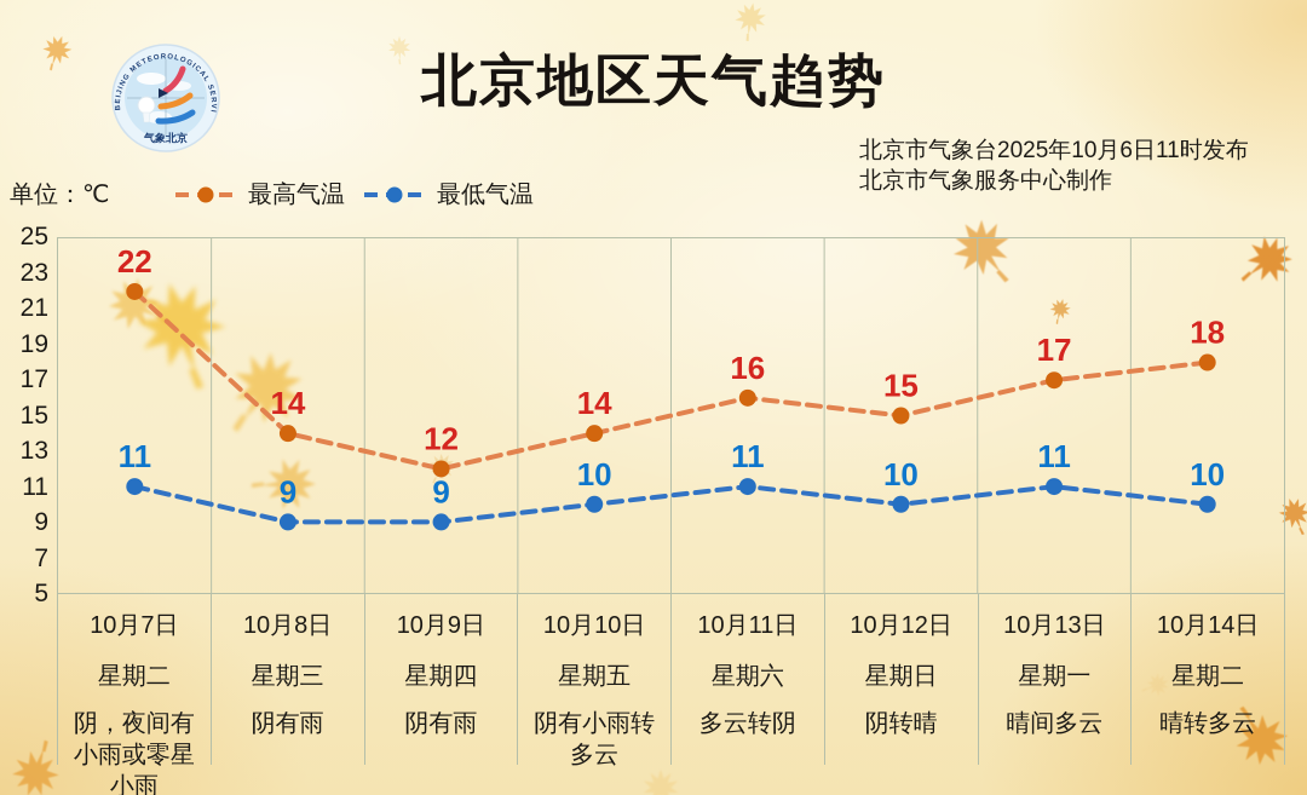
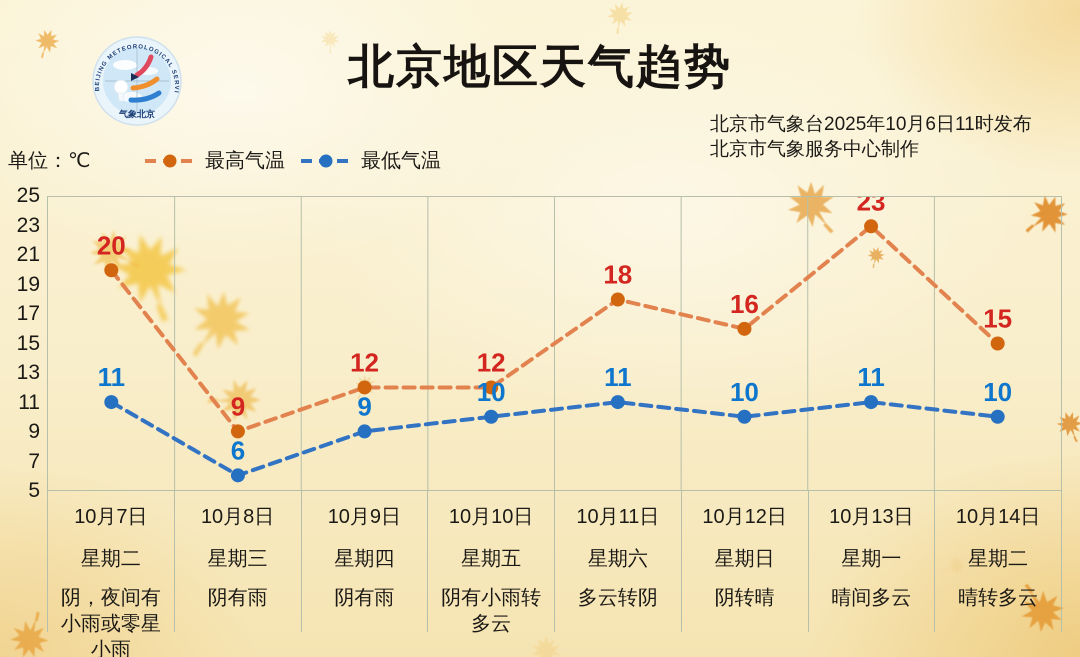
最高气温/10月7日: 22 -> 20
最高气温/10月8日: 14 -> 9
最低气温/10月8日: 9 -> 6
最高气温/10月10日: 14 -> 12
最高气温/10月11日: 16 -> 18
最高气温/10月12日: 15 -> 16
最高气温/10月13日: 17 -> 23
最高气温/10月14日: 18 -> 15
